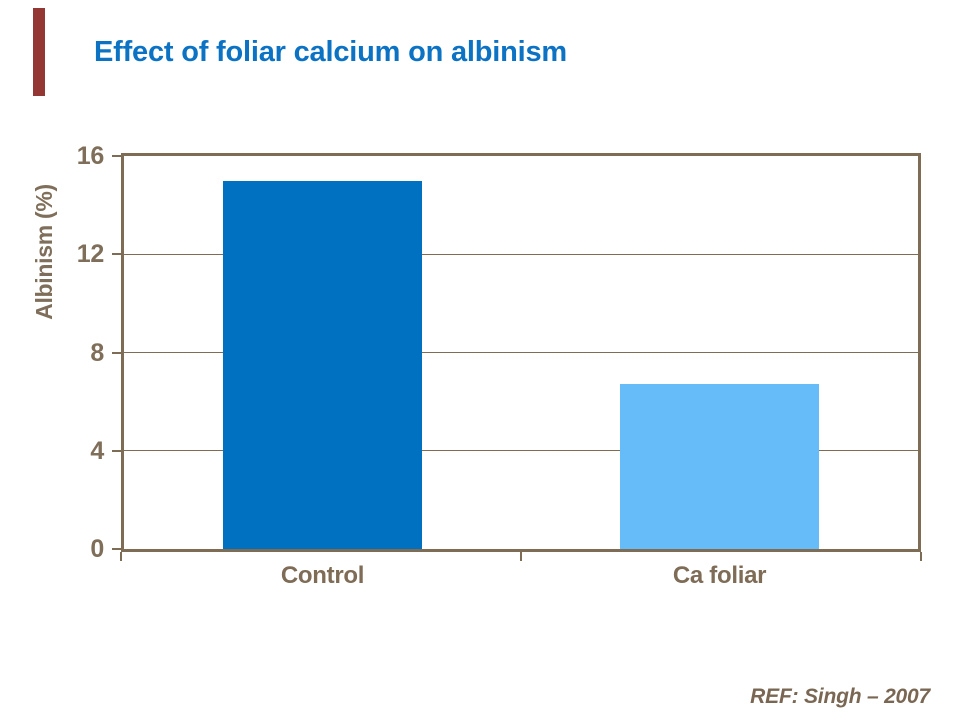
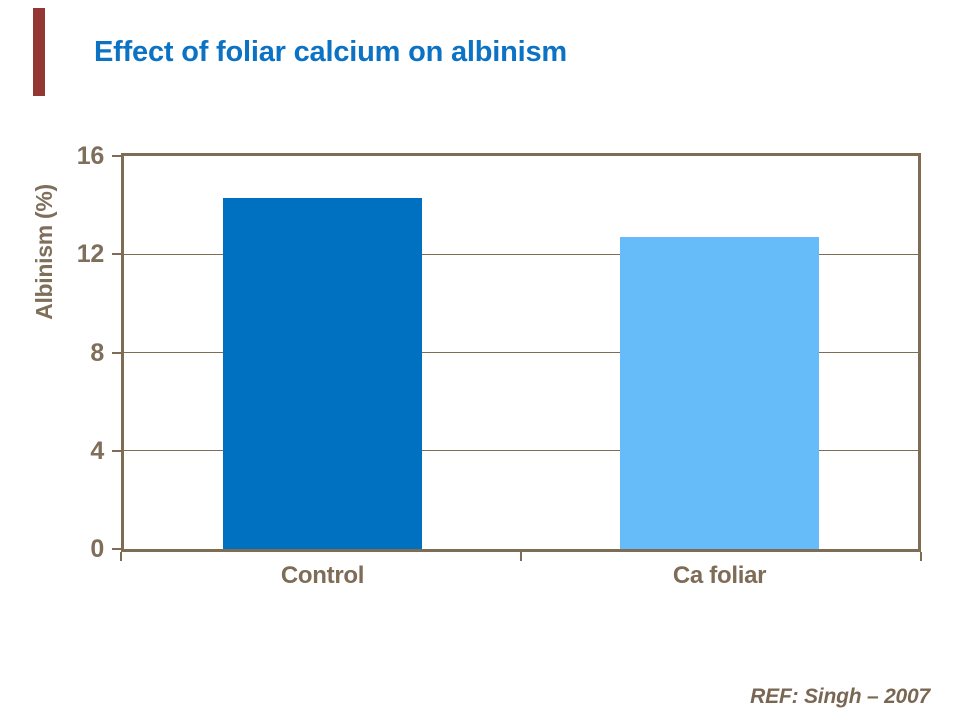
Control: 15.0 -> 14.3
Ca foliar: 6.7 -> 12.7
